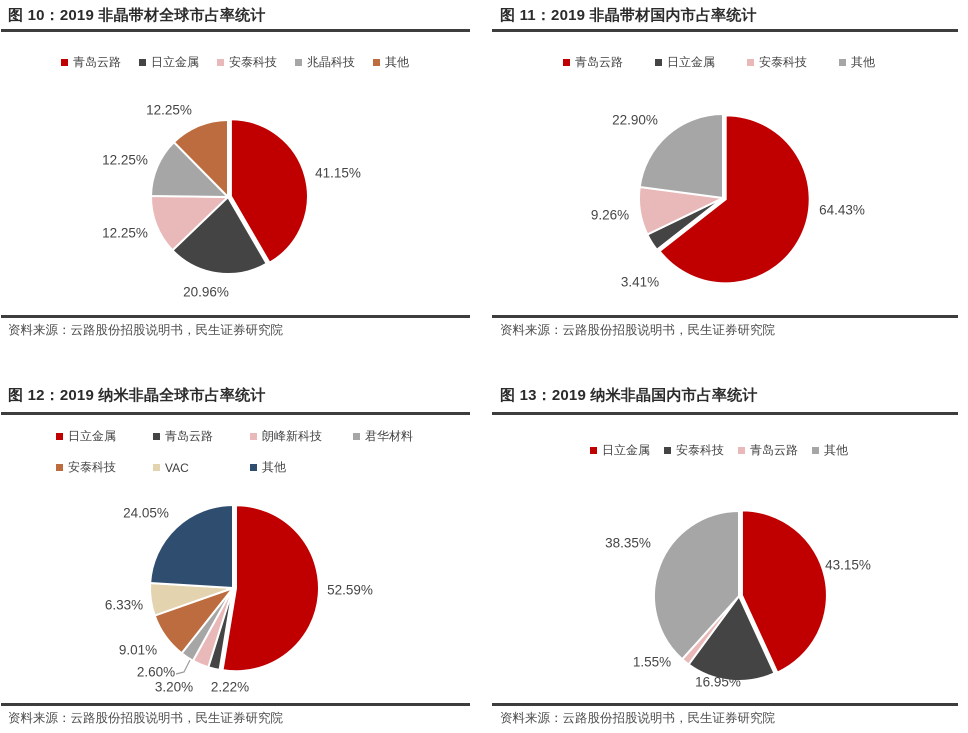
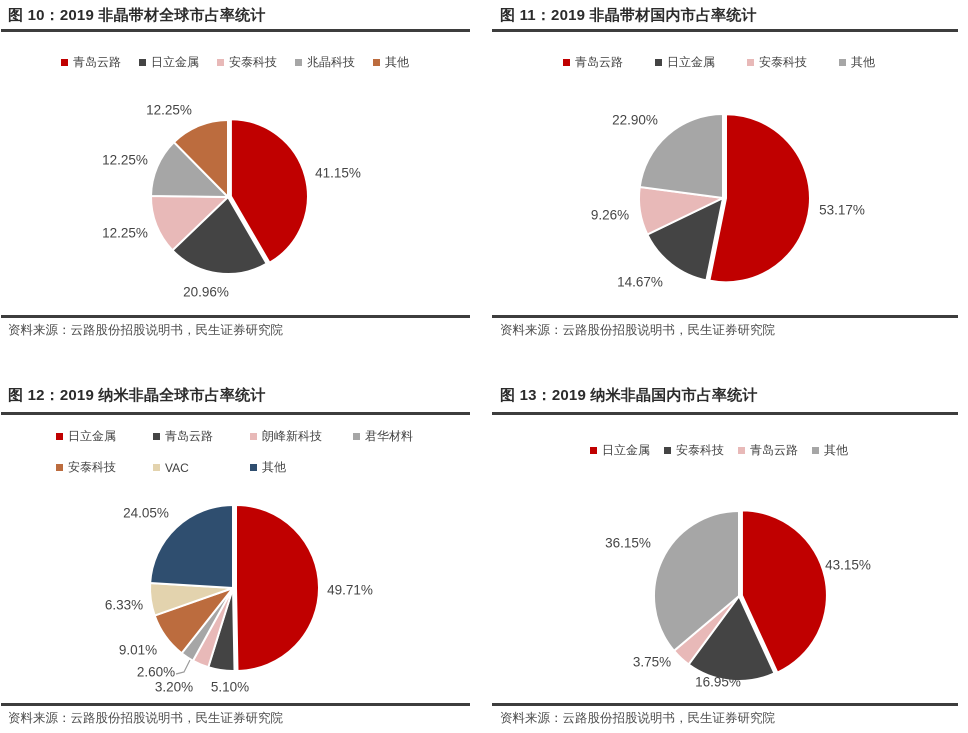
图 11：2019 非晶带材国内市占率统计/青岛云路: 64.43% -> 53.17%
图 11：2019 非晶带材国内市占率统计/日立金属: 3.41% -> 14.67%
图 12：2019 纳米非晶全球市占率统计/日立金属: 52.59% -> 49.71%
图 12：2019 纳米非晶全球市占率统计/青岛云路: 2.22% -> 5.10%
图 13：2019 纳米非晶国内市占率统计/青岛云路: 1.55% -> 3.75%
图 13：2019 纳米非晶国内市占率统计/其他: 38.35% -> 36.15%
